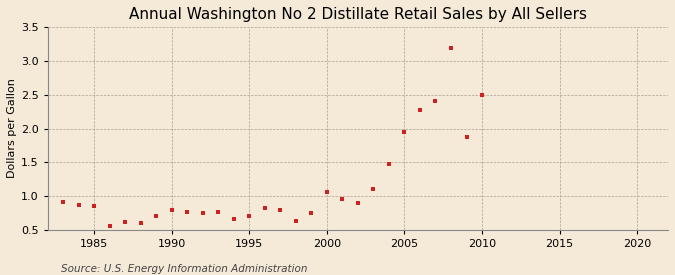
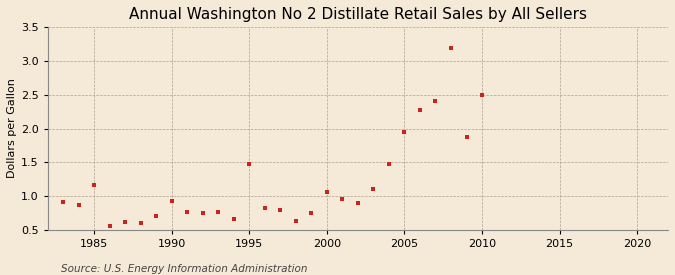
1985: 0.85 -> 1.16
1990: 0.79 -> 0.92
1995: 0.70 -> 1.48
